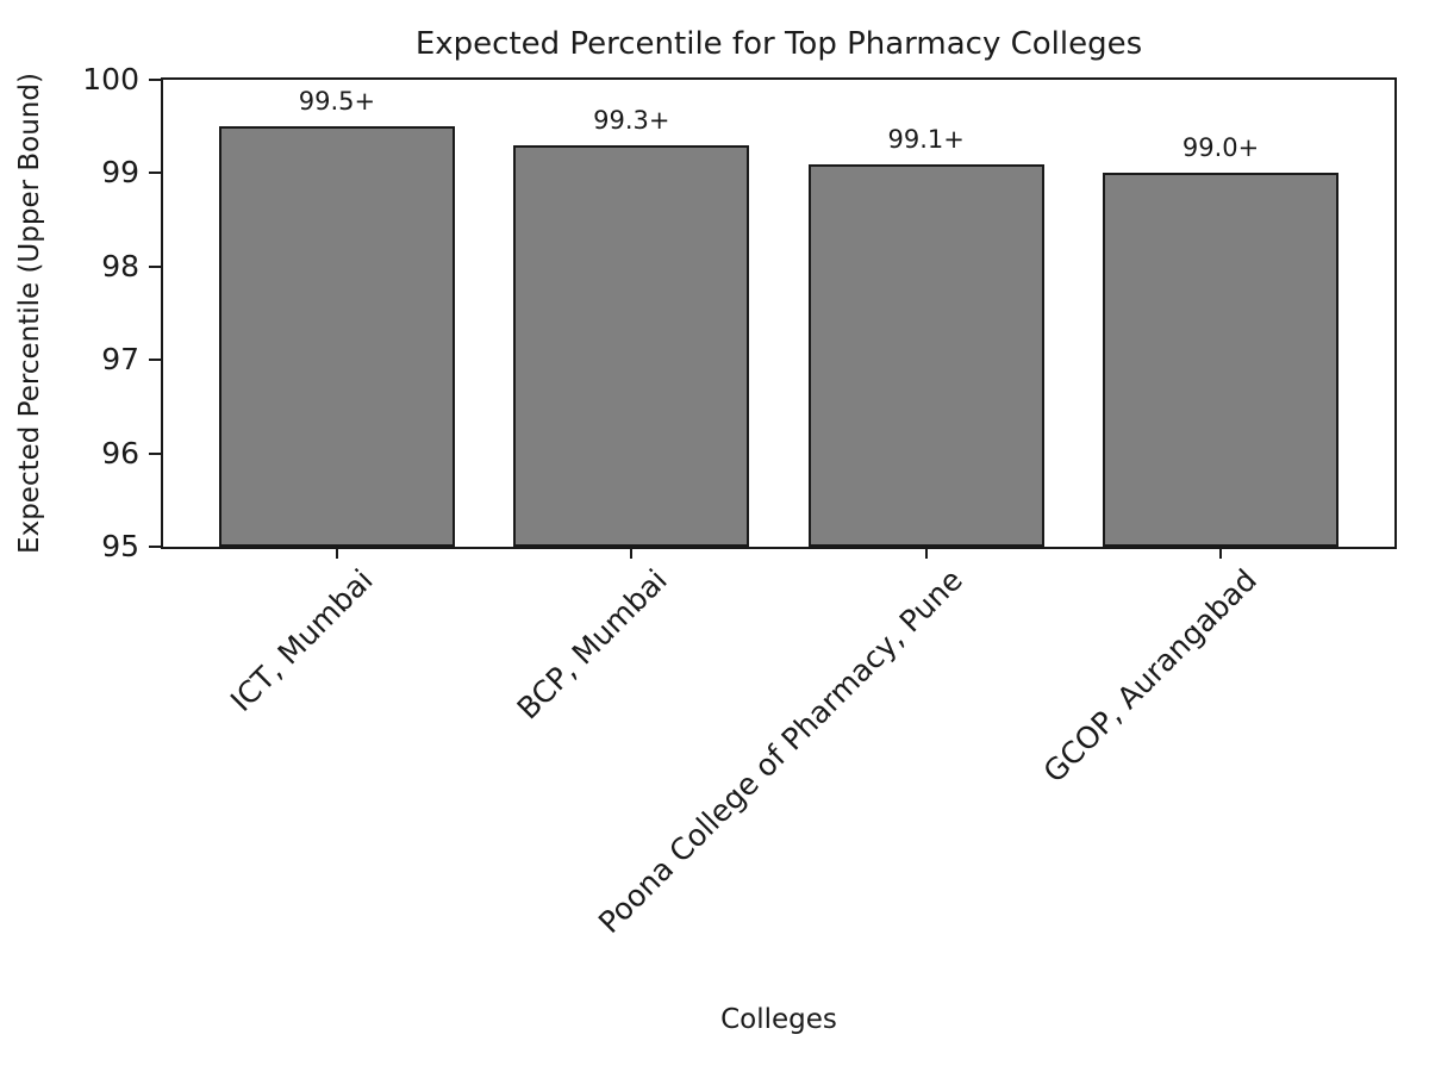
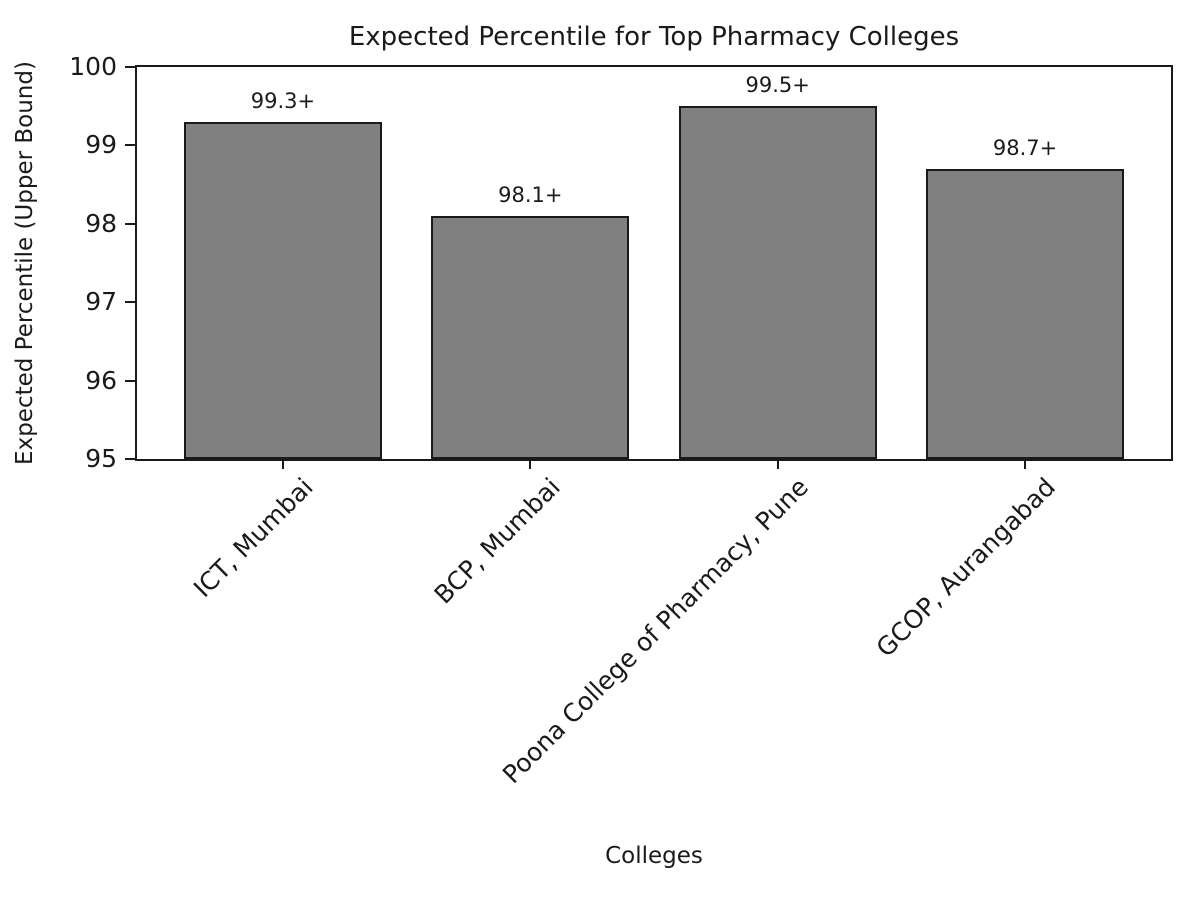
ICT, Mumbai: 99.5 -> 99.3
BCP, Mumbai: 99.3 -> 98.1
Poona College of Pharmacy, Pune: 99.1 -> 99.5
GCOP, Aurangabad: 99.0 -> 98.7
